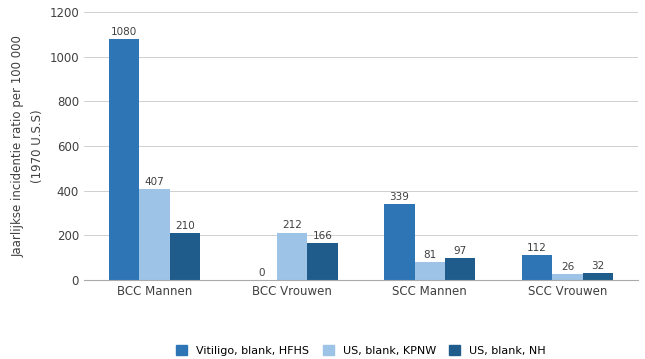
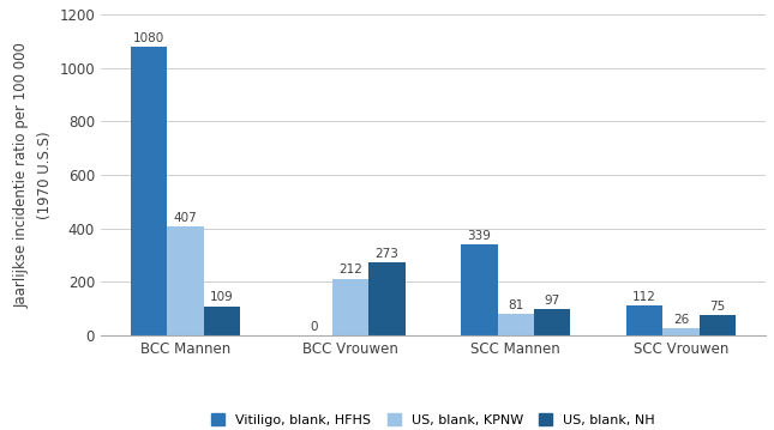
US, blank, NH/BCC Mannen: 210 -> 109
US, blank, NH/BCC Vrouwen: 166 -> 273
US, blank, NH/SCC Vrouwen: 32 -> 75
